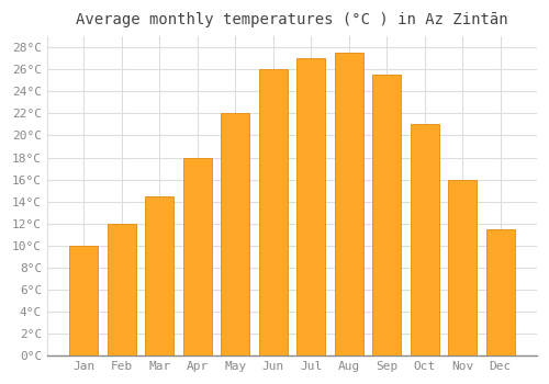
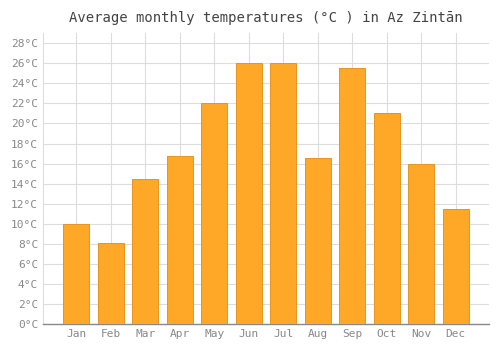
Feb: 12.0°C -> 8.1°C
Apr: 18.0°C -> 16.8°C
Jul: 27.0°C -> 26.0°C
Aug: 27.5°C -> 16.6°C
